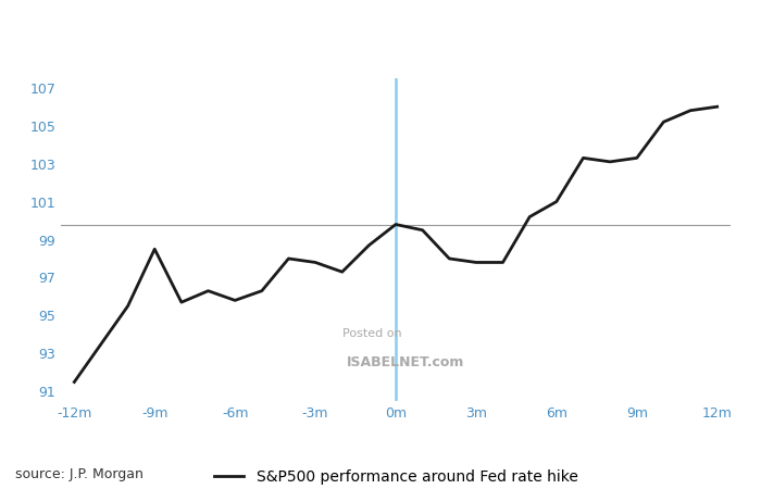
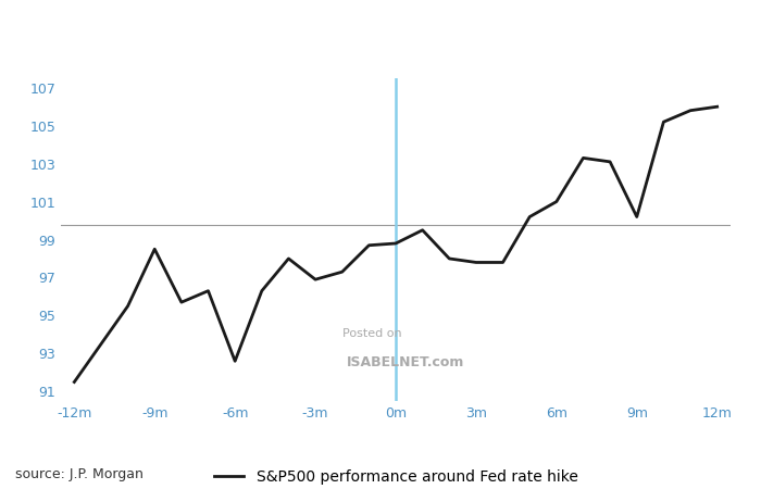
-6m: 95.8 -> 92.6
-3m: 97.8 -> 96.9
0m: 99.8 -> 98.8
9m: 103.3 -> 100.2
